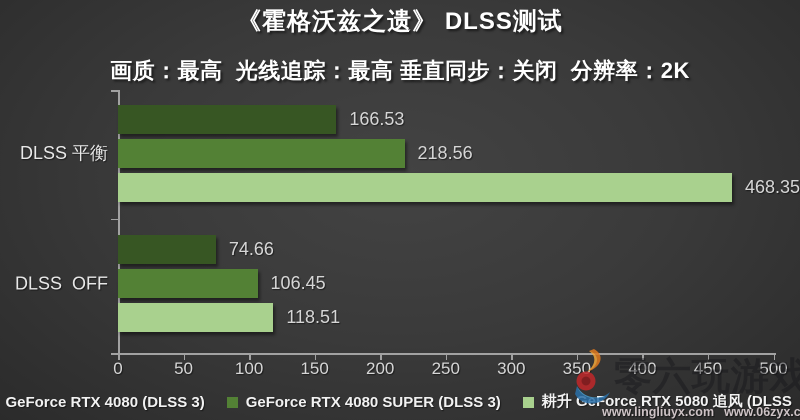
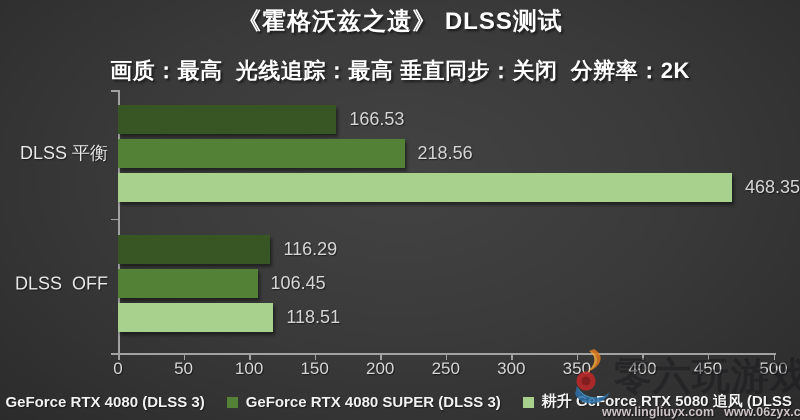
GeForce RTX 4080 (DLSS 3)/DLSS OFF: 74.66 -> 116.29
